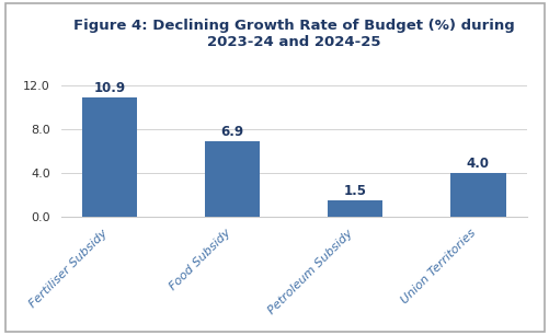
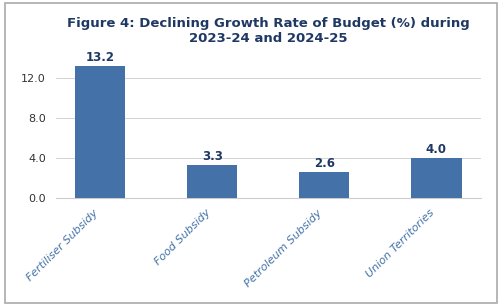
Fertiliser Subsidy: 10.9 -> 13.2
Food Subsidy: 6.9 -> 3.3
Petroleum Subsidy: 1.5 -> 2.6
